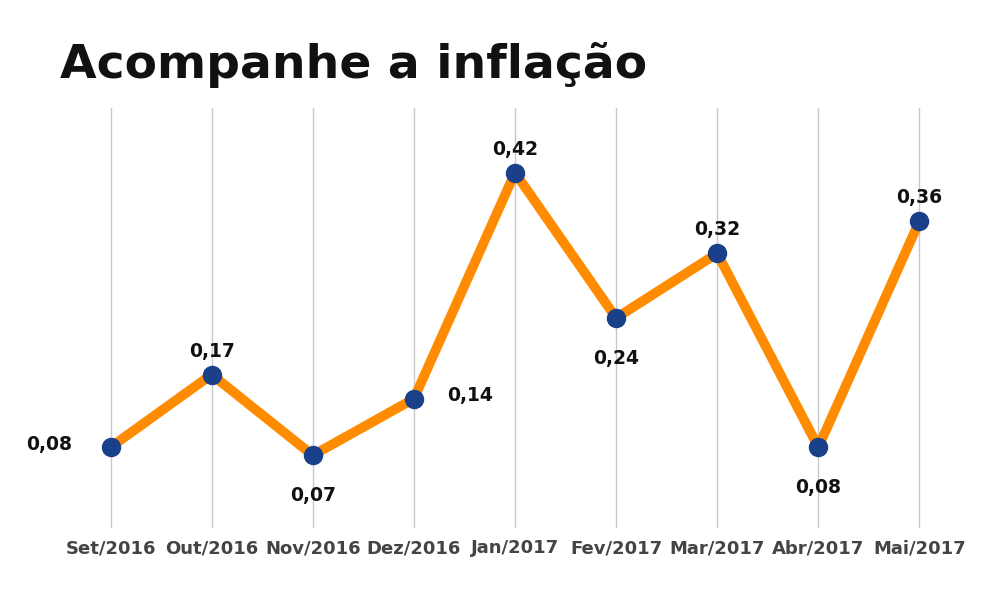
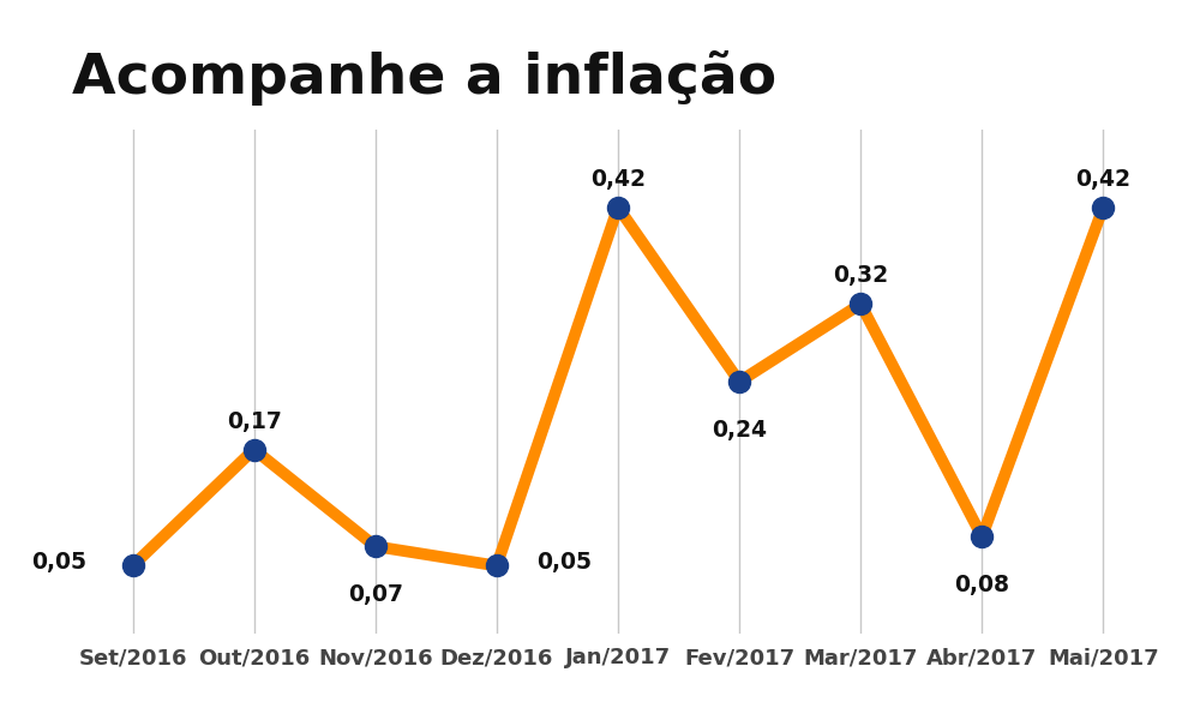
Set/2016: 0,08 -> 0,05
Dez/2016: 0,14 -> 0,05
Mai/2017: 0,36 -> 0,42
